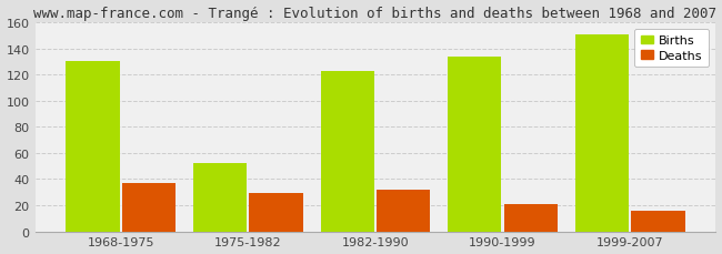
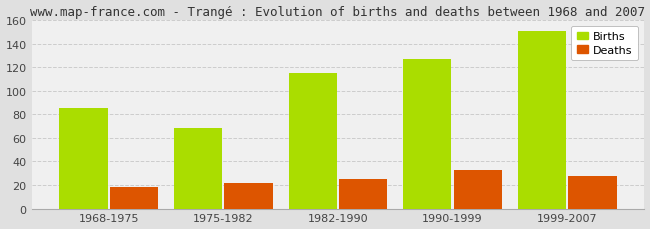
Births/1968-1975: 130 -> 85
Deaths/1968-1975: 37 -> 18
Births/1975-1982: 52 -> 68
Deaths/1975-1982: 29 -> 22
Births/1982-1990: 123 -> 115
Deaths/1982-1990: 32 -> 25
Births/1990-1999: 134 -> 127
Deaths/1990-1999: 21 -> 33
Deaths/1999-2007: 16 -> 28
